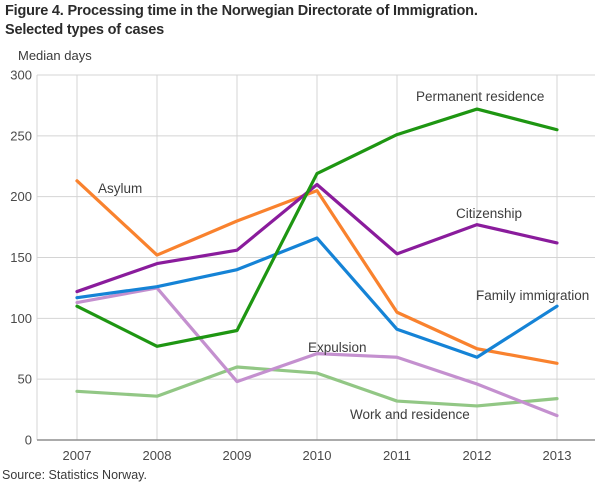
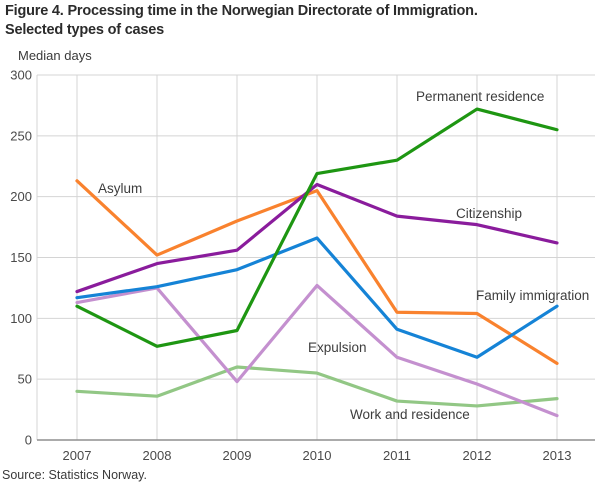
Expulsion/2010: 71 -> 127
Citizenship/2011: 153 -> 184
Permanent residence/2011: 251 -> 230
Asylum/2012: 75 -> 104
